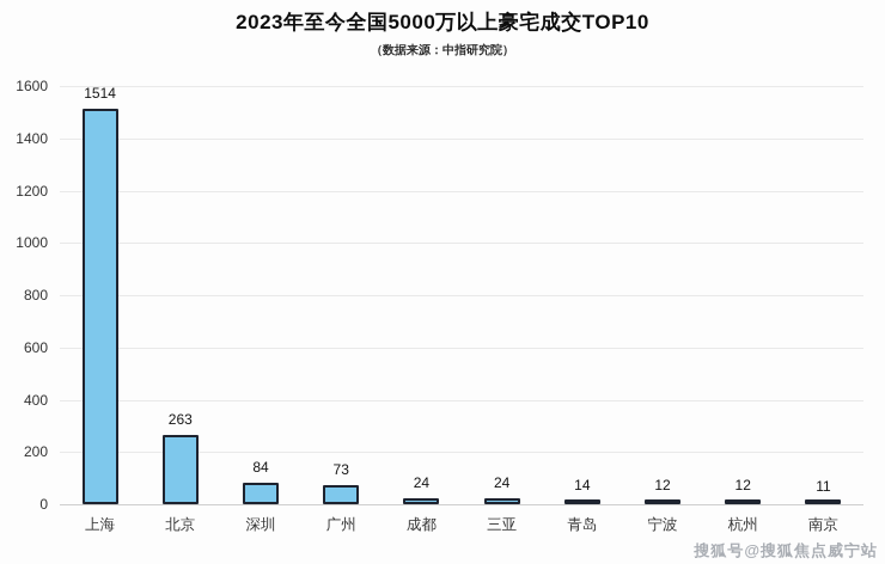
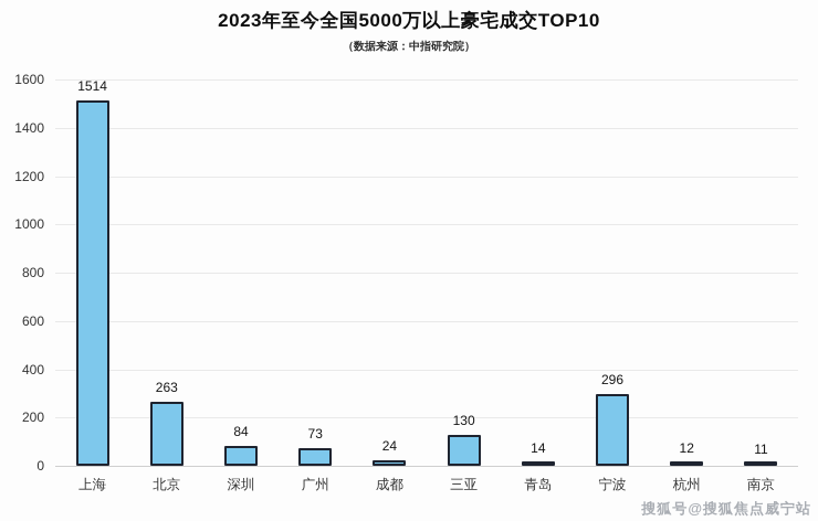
三亚: 24 -> 130
宁波: 12 -> 296
